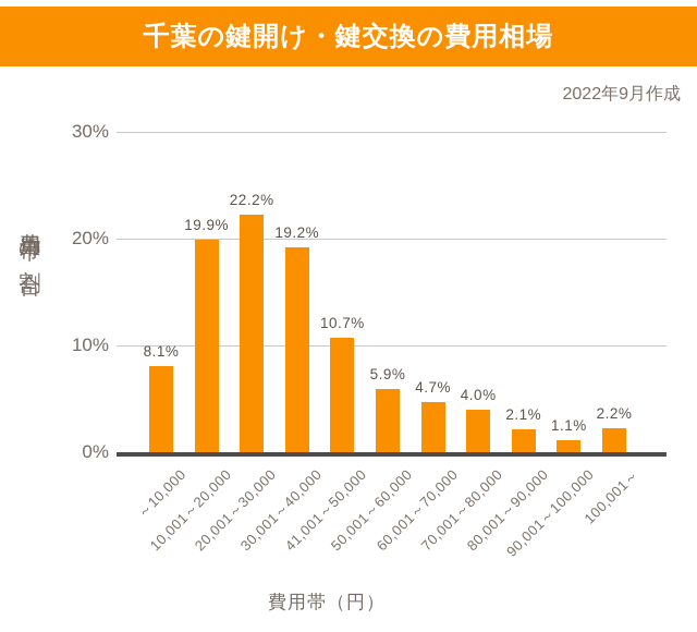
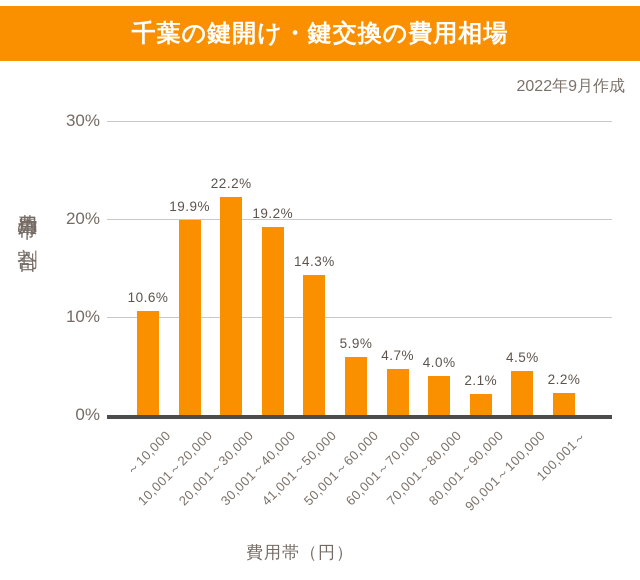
～10,000: 8.1% -> 10.6%
41,001～50,000: 10.7% -> 14.3%
90,001～100,000: 1.1% -> 4.5%
